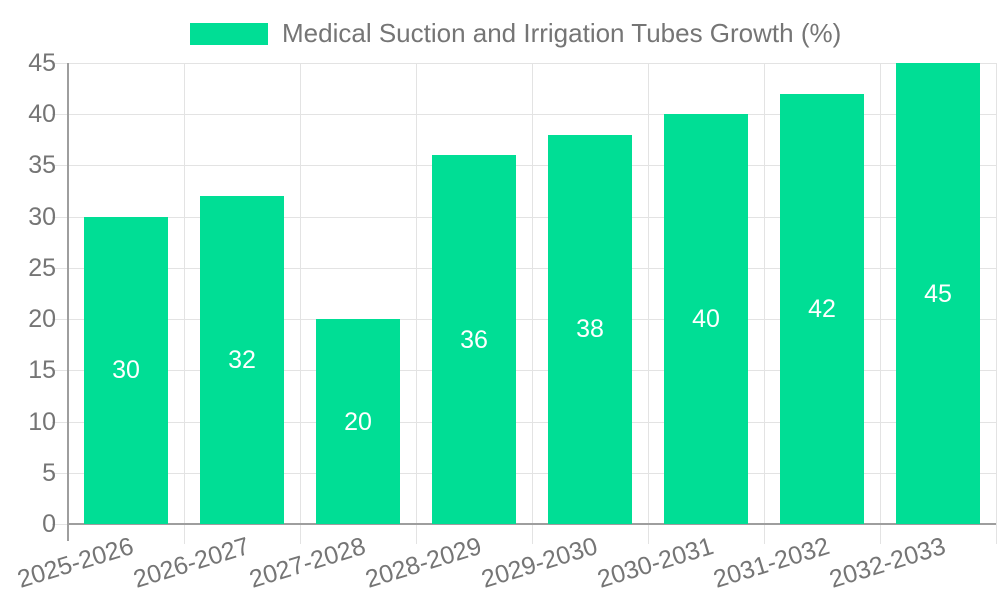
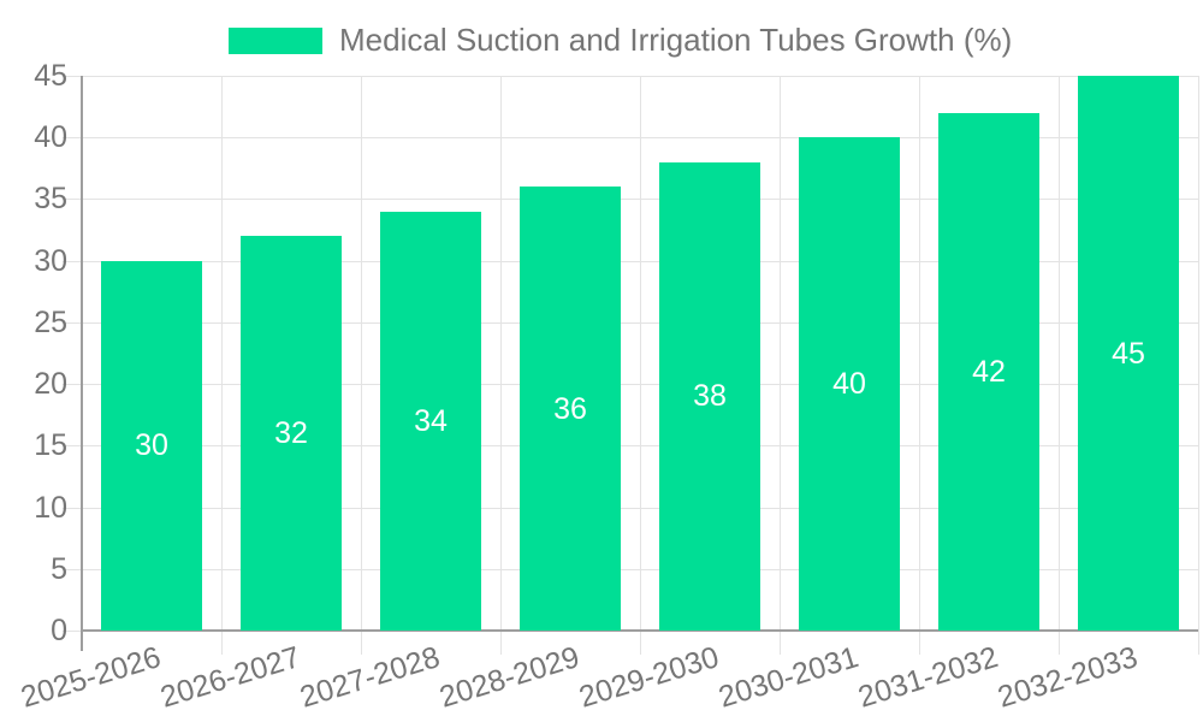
2027-2028: 20 -> 34
